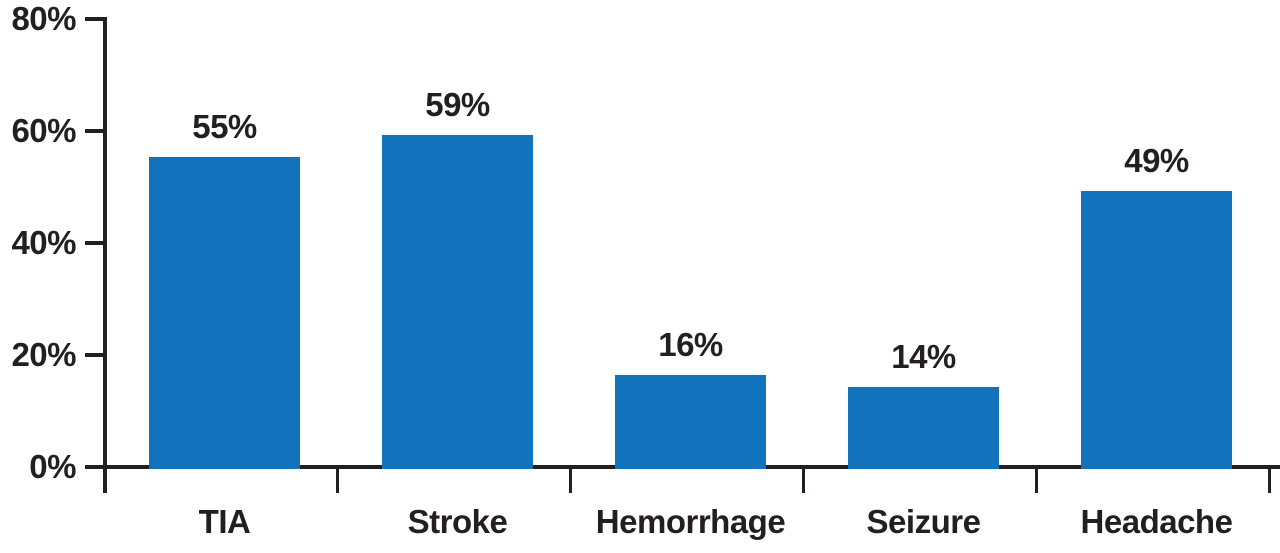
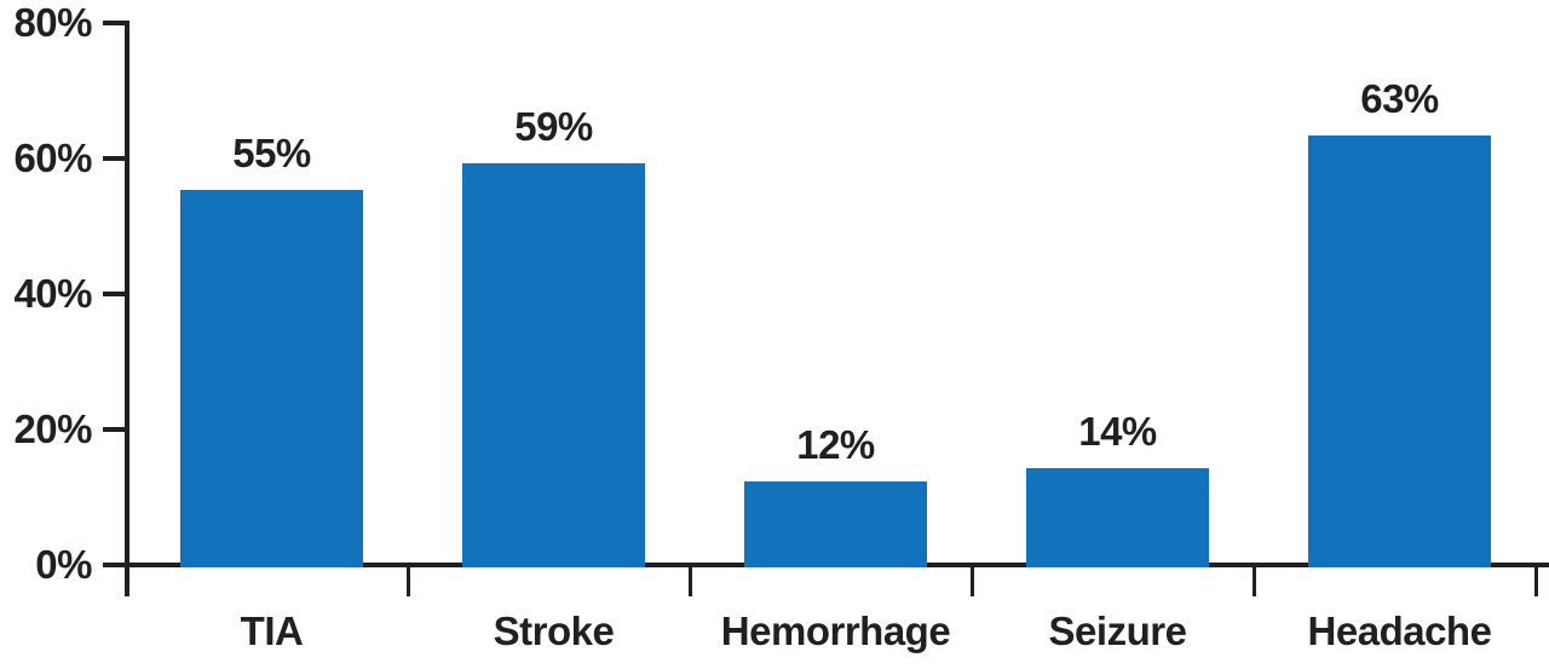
Hemorrhage: 16% -> 12%
Headache: 49% -> 63%
